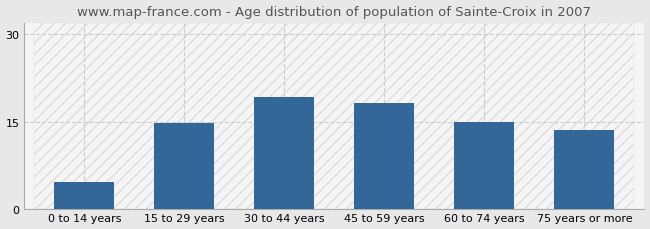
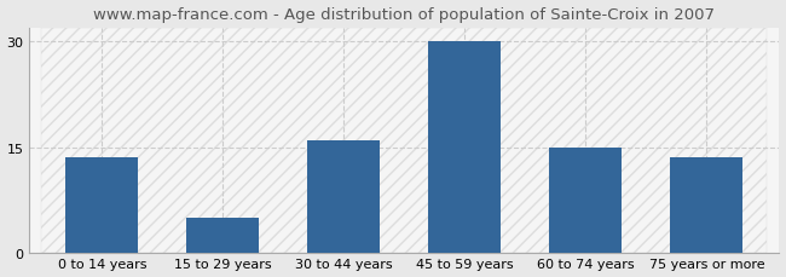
0 to 14 years: 4.6 -> 13.5
15 to 29 years: 14.8 -> 5.0
30 to 44 years: 19.2 -> 16.0
45 to 59 years: 18.2 -> 30.0
